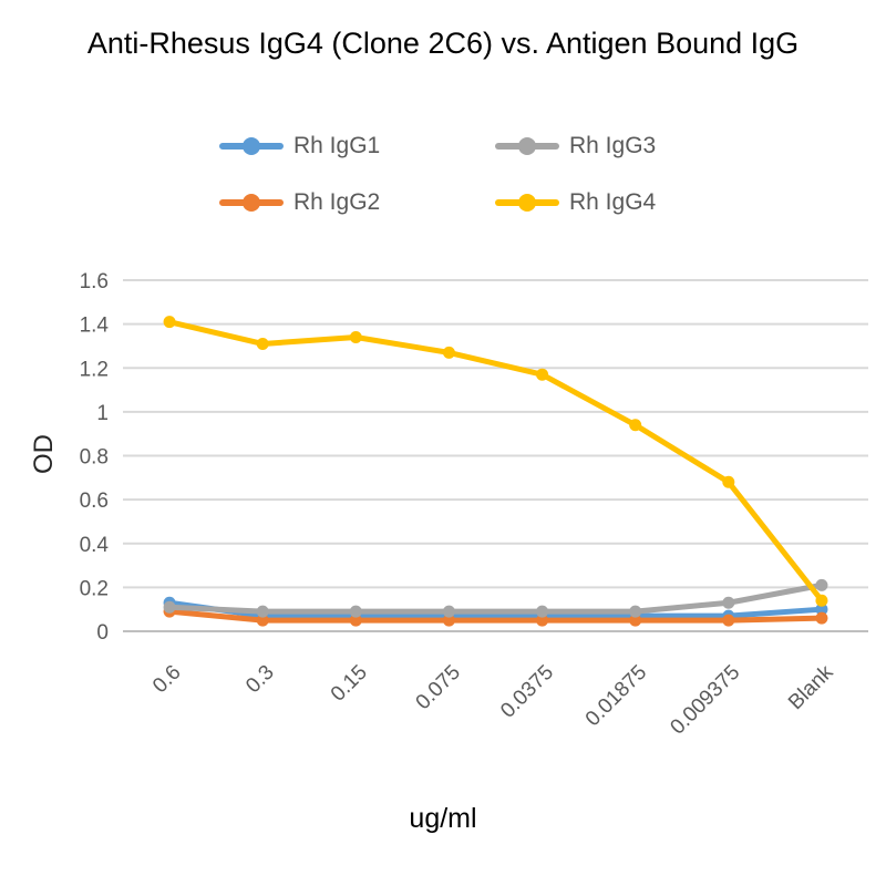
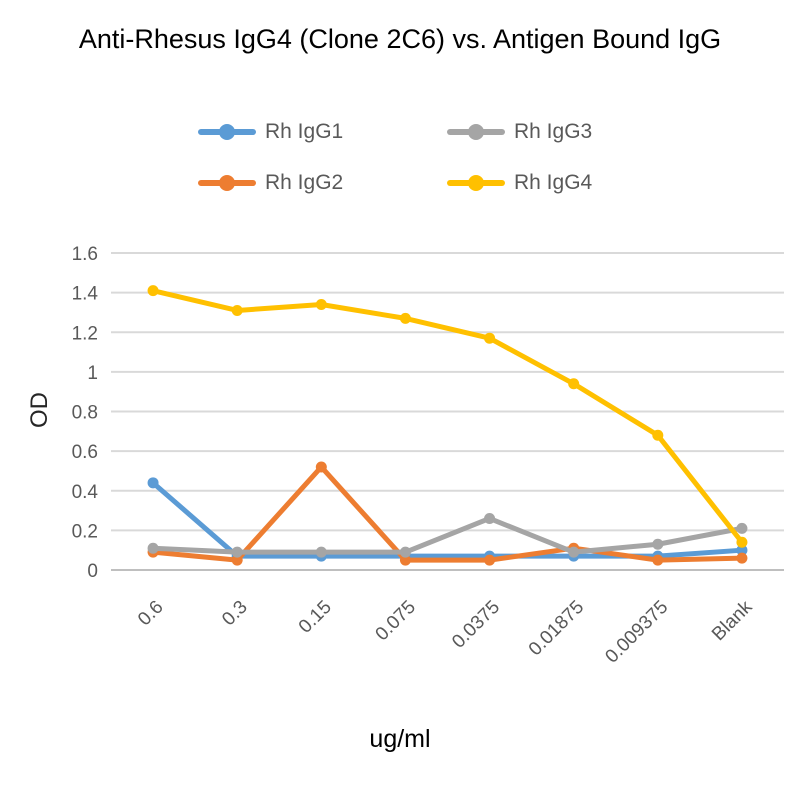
Rh IgG1/0.6: 0.13 -> 0.44
Rh IgG2/0.15: 0.05 -> 0.52
Rh IgG3/0.0375: 0.09 -> 0.26
Rh IgG2/0.01875: 0.05 -> 0.11
